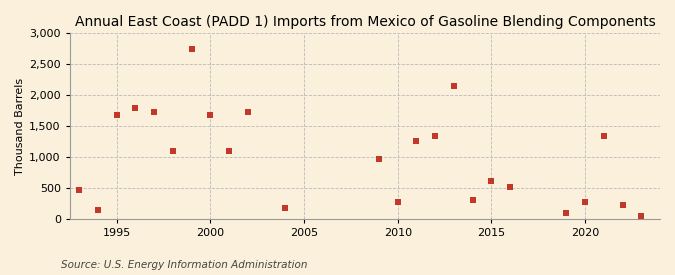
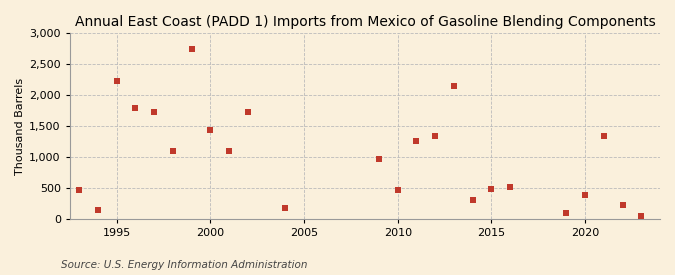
1995: 1,680 -> 2,220
2000: 1,680 -> 1,440
2010: 280 -> 460
2015: 620 -> 480
2020: 270 -> 380
